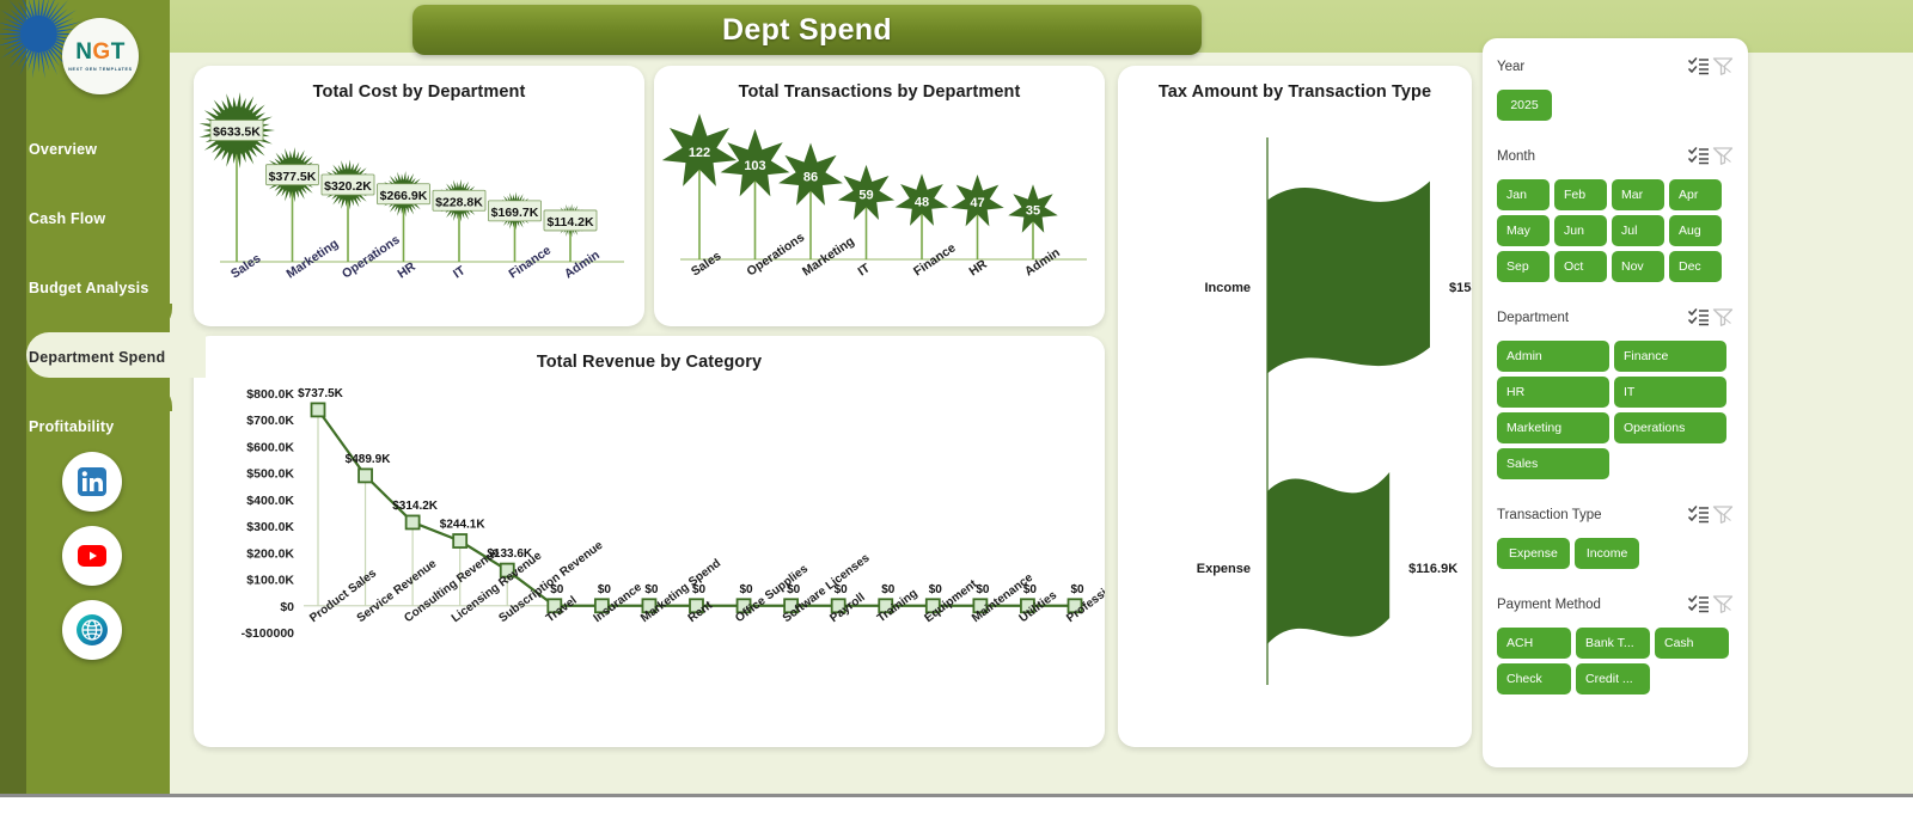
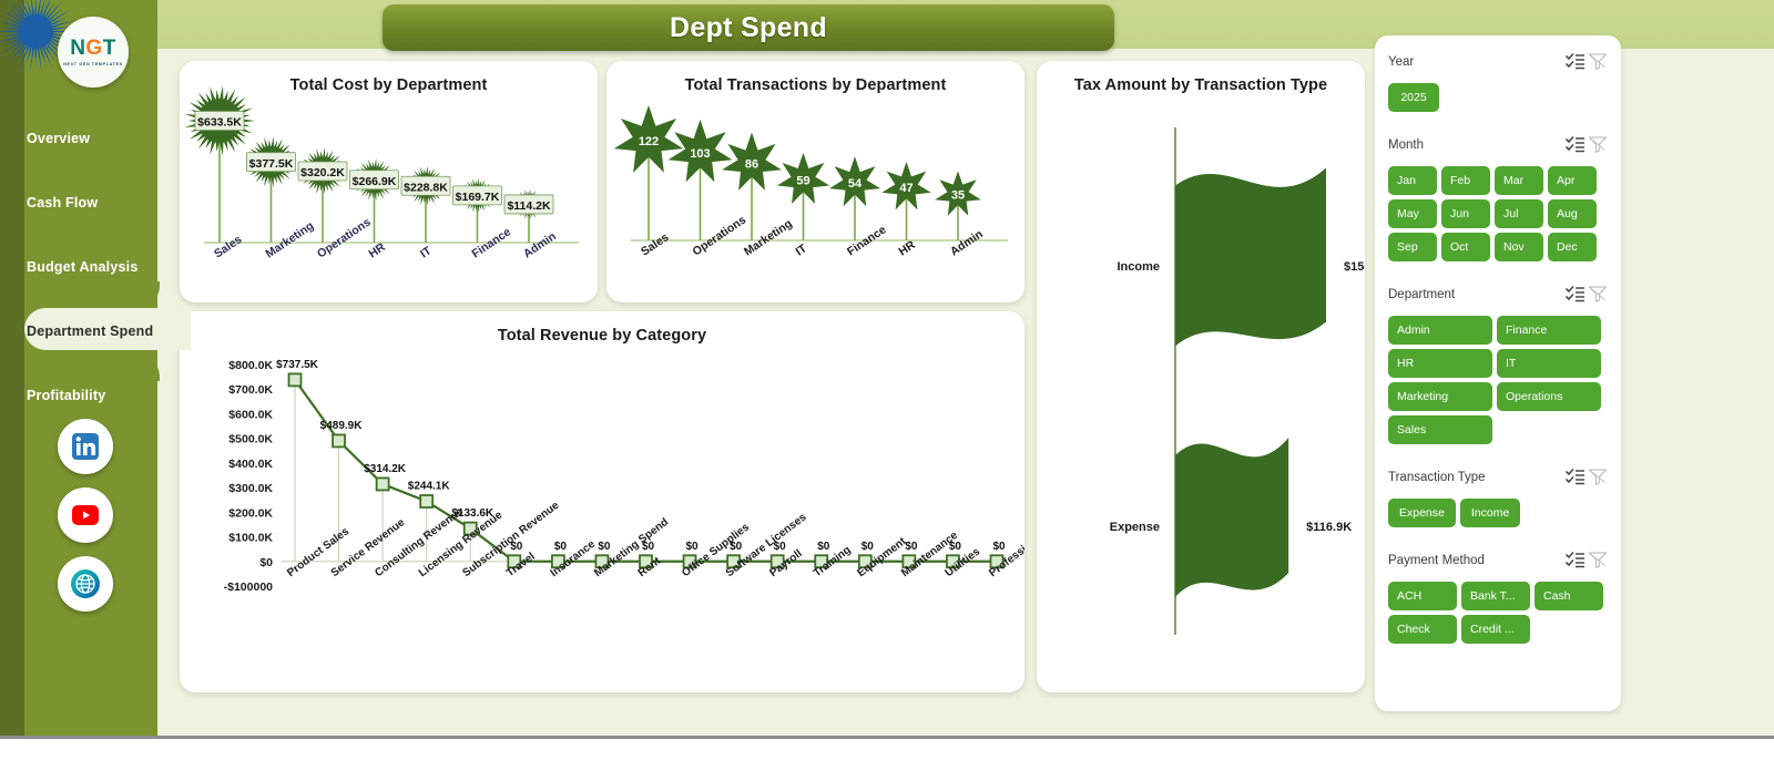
Total Transactions by Department/Finance: 48 -> 54
